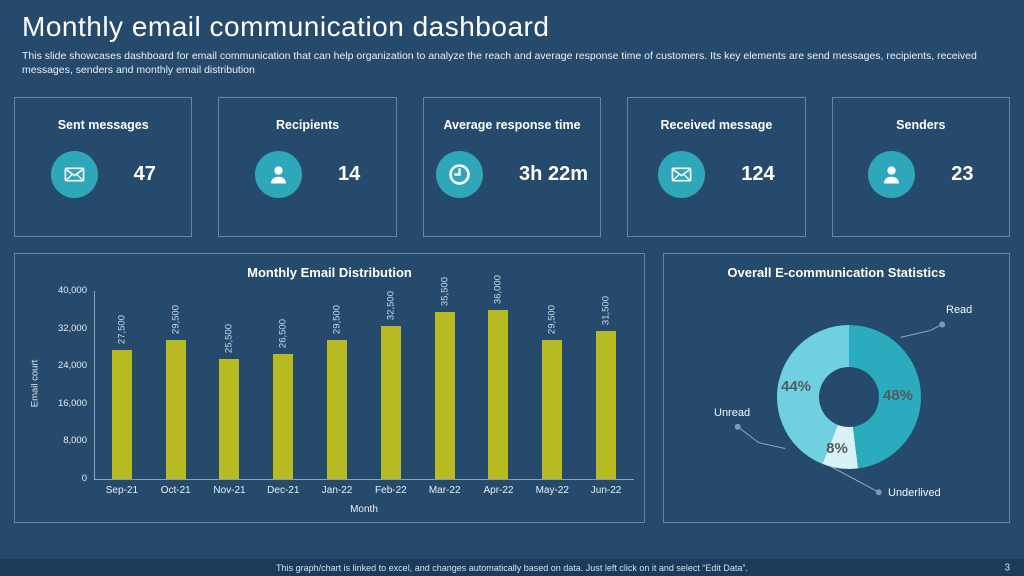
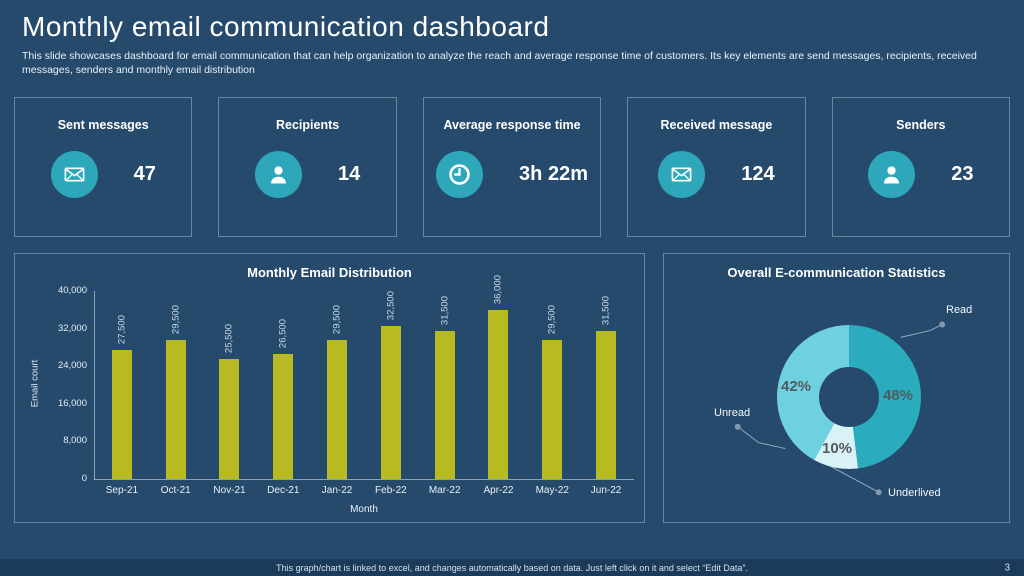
Monthly Email Distribution/Mar-22: 35,500 -> 31,500
Overall E-communication Statistics/Underlived: 8% -> 10%
Overall E-communication Statistics/Unread: 44% -> 42%
